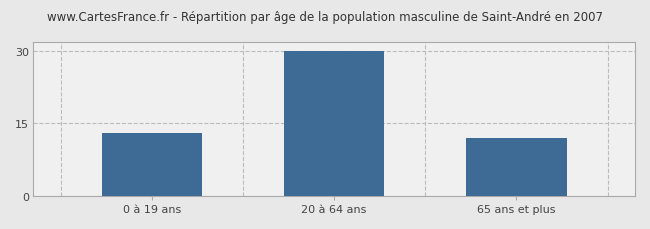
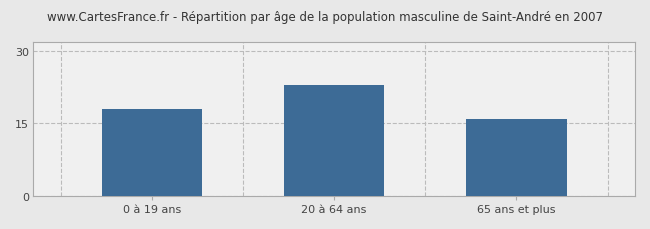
0 à 19 ans: 13 -> 18
20 à 64 ans: 30 -> 23
65 ans et plus: 12 -> 16
